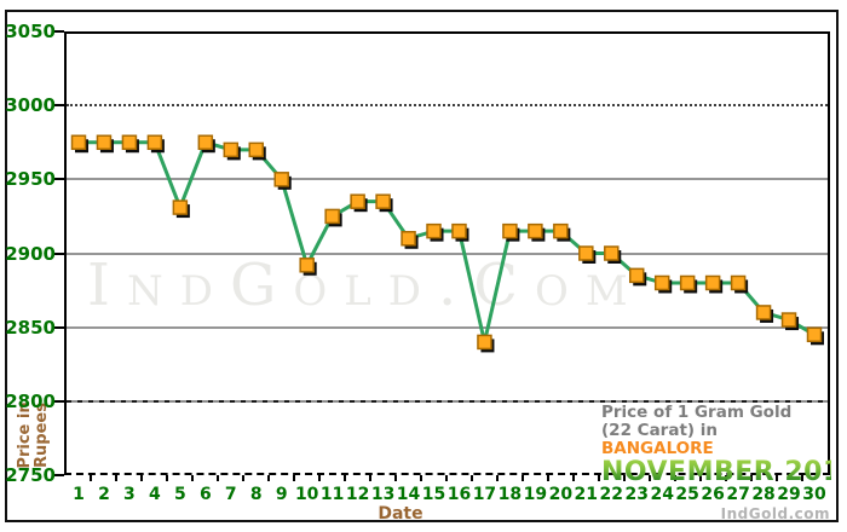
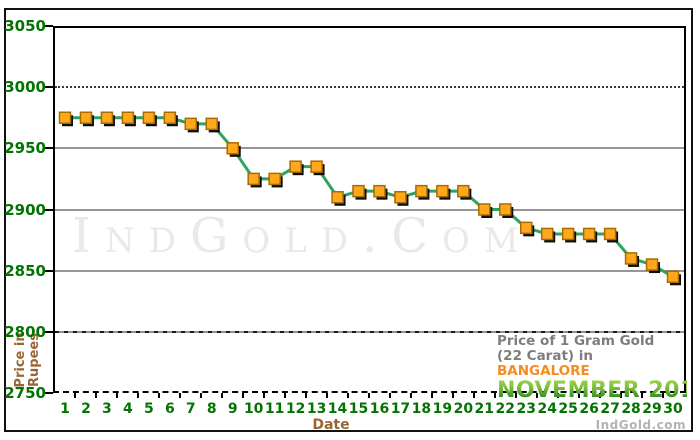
5: 2931 -> 2975
10: 2892 -> 2925
17: 2840 -> 2910
